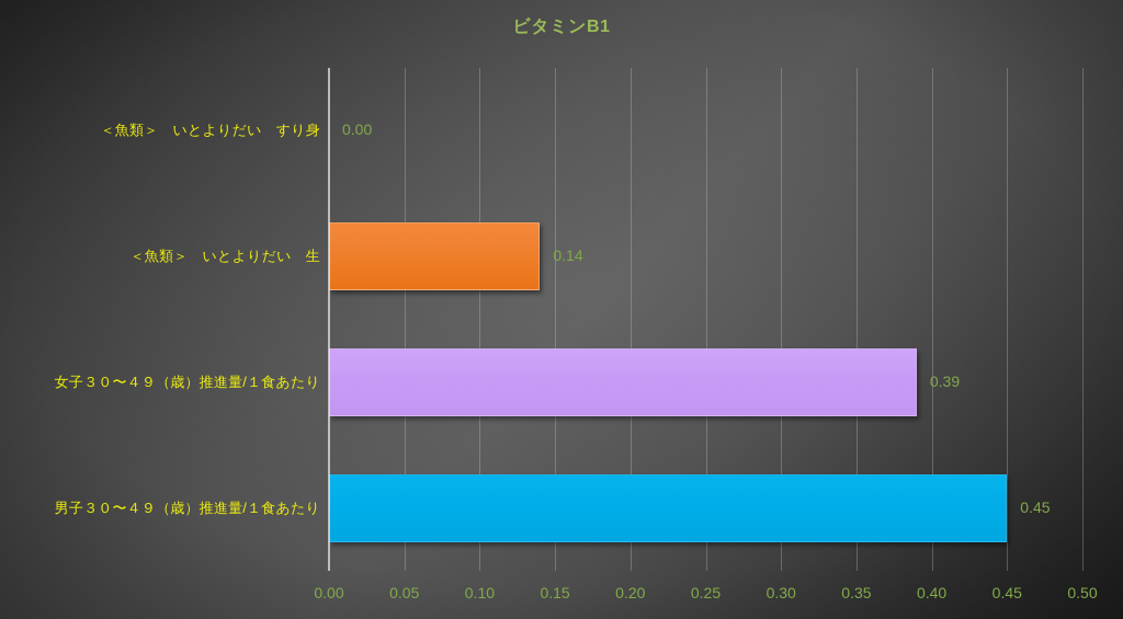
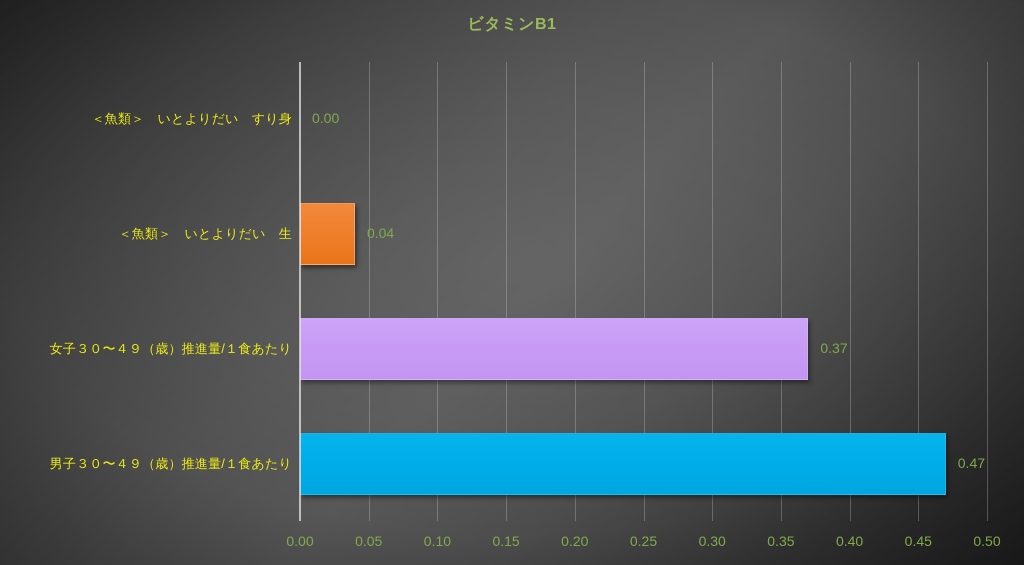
＜魚類＞ いとよりだい 生: 0.14 -> 0.04
女子３０〜４９（歳）推進量/１食あたり: 0.39 -> 0.37
男子３０〜４９（歳）推進量/１食あたり: 0.45 -> 0.47
